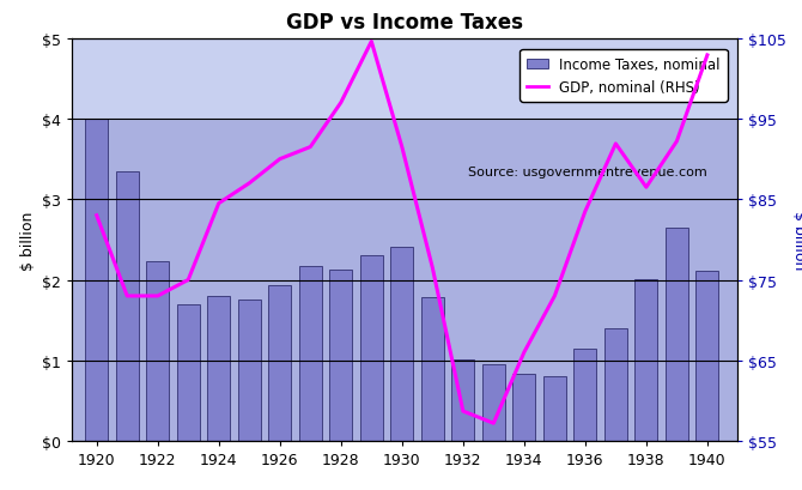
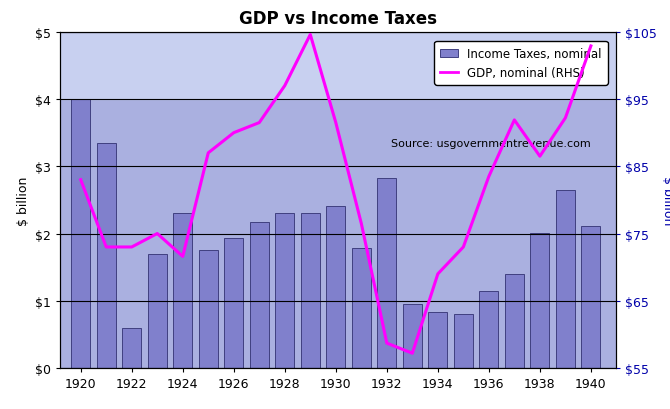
Income Taxes, nominal/1922: $2.23 -> $0.60
Income Taxes, nominal/1924: $1.80 -> $2.30
GDP, nominal (RHS)/1924: $84.5 -> $71.6
Income Taxes, nominal/1928: $2.13 -> $2.30
Income Taxes, nominal/1932: $1.01 -> $2.82
GDP, nominal (RHS)/1934: $66.0 -> $69.0
